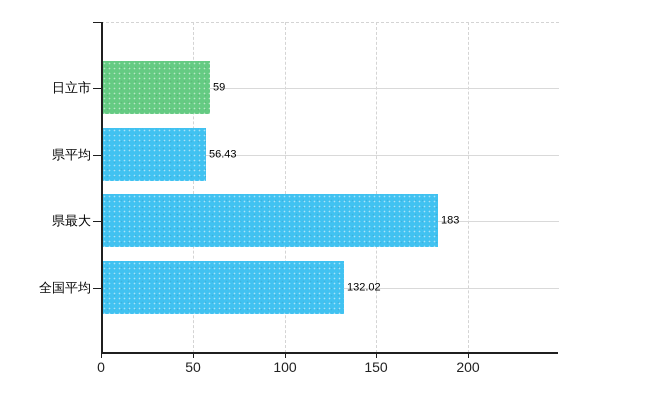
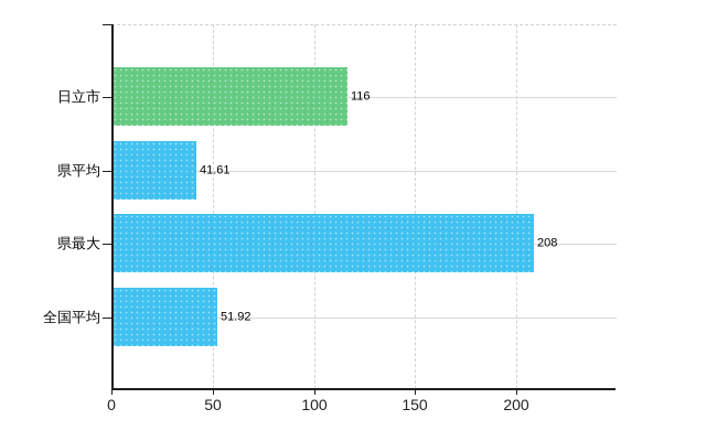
日立市: 59 -> 116
県平均: 56.43 -> 41.61
県最大: 183 -> 208
全国平均: 132.02 -> 51.92
